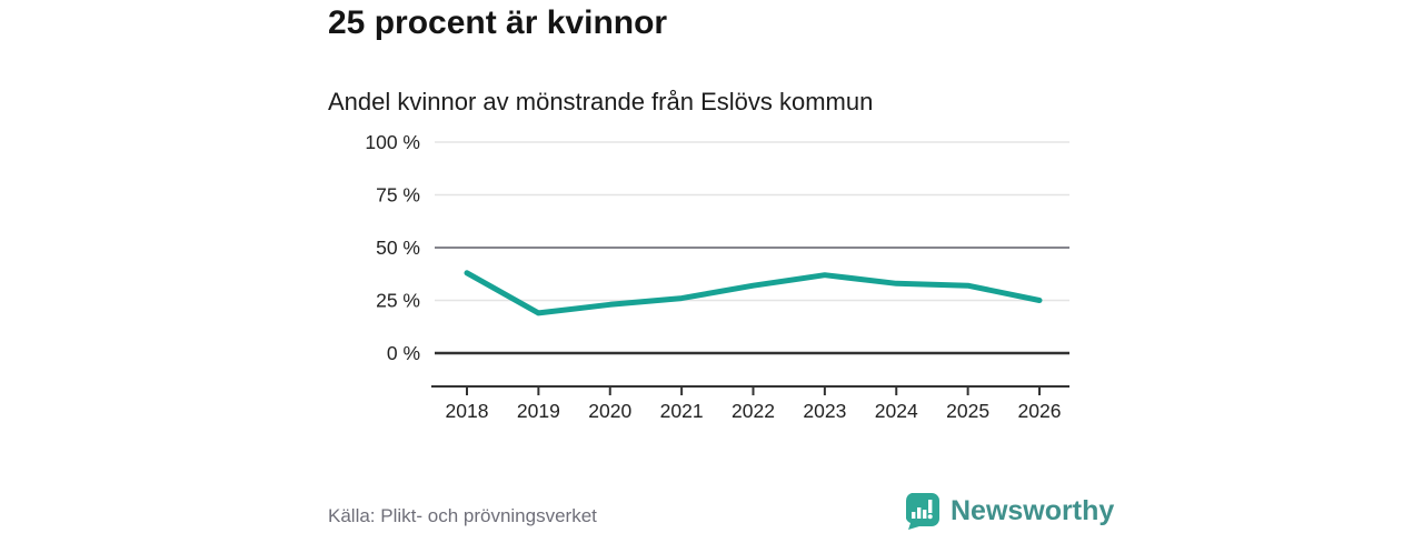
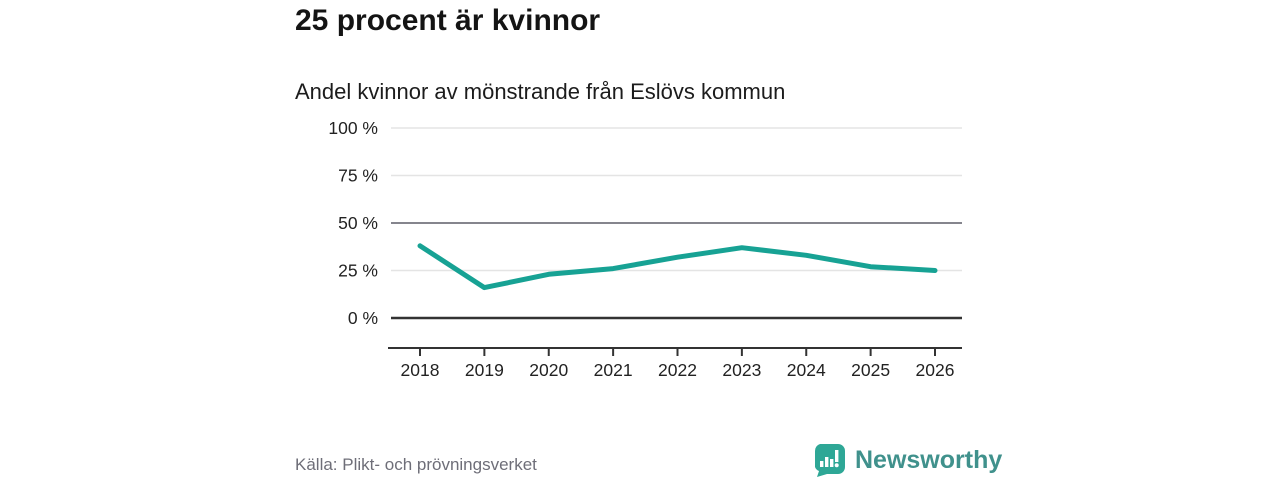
2019: 19% -> 16%
2025: 32% -> 27%
